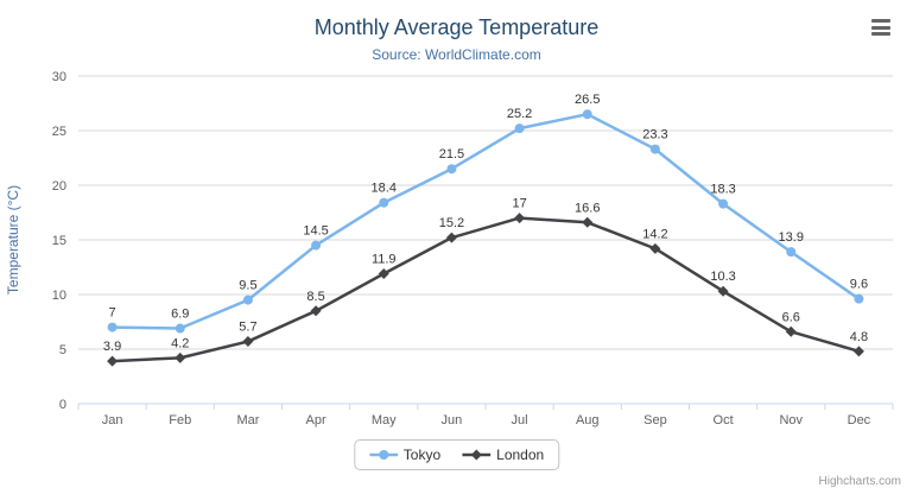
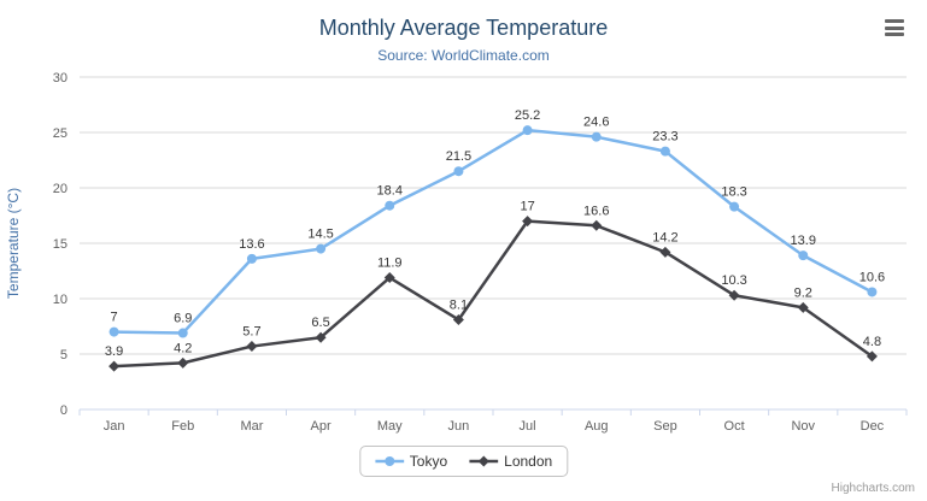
Tokyo/Mar: 9.5 -> 13.6
London/Apr: 8.5 -> 6.5
London/Jun: 15.2 -> 8.1
Tokyo/Aug: 26.5 -> 24.6
London/Nov: 6.6 -> 9.2
Tokyo/Dec: 9.6 -> 10.6
